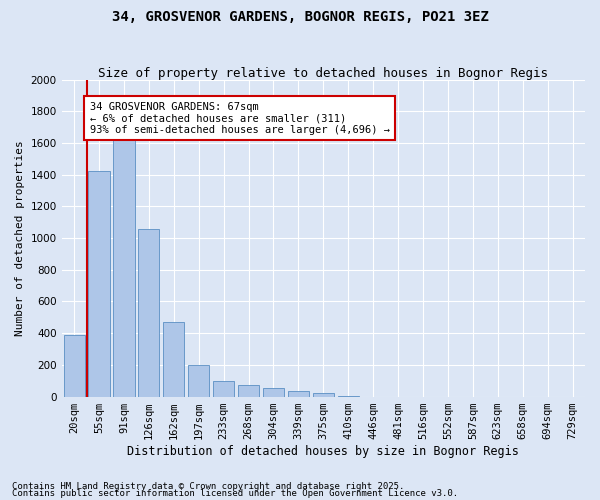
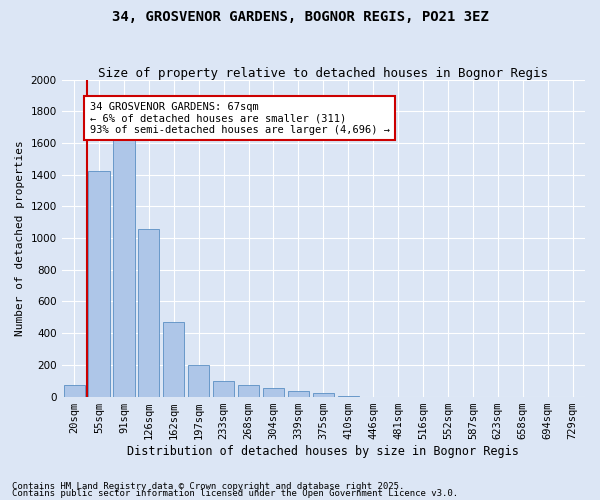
20sqm: 390 -> 80
